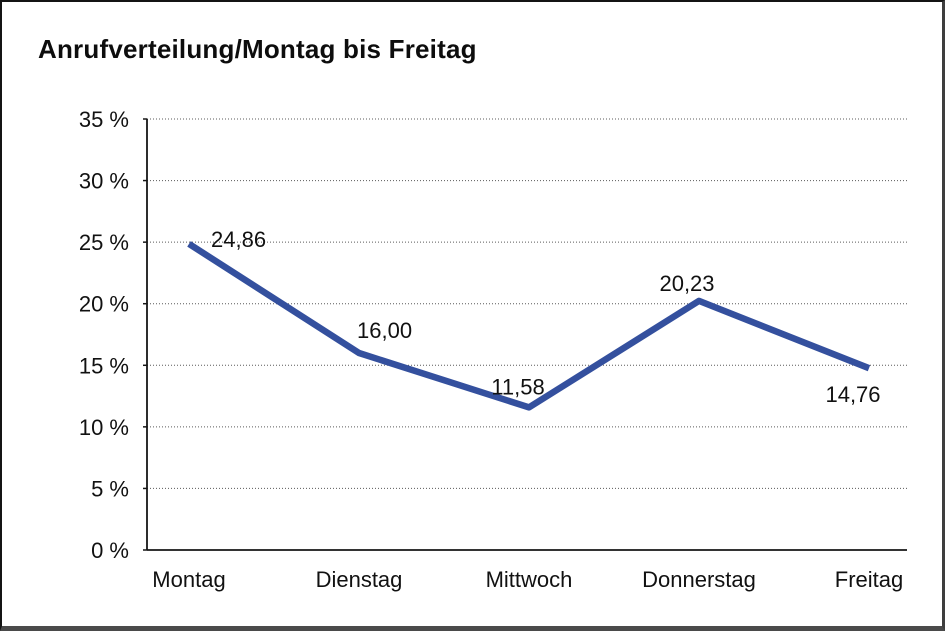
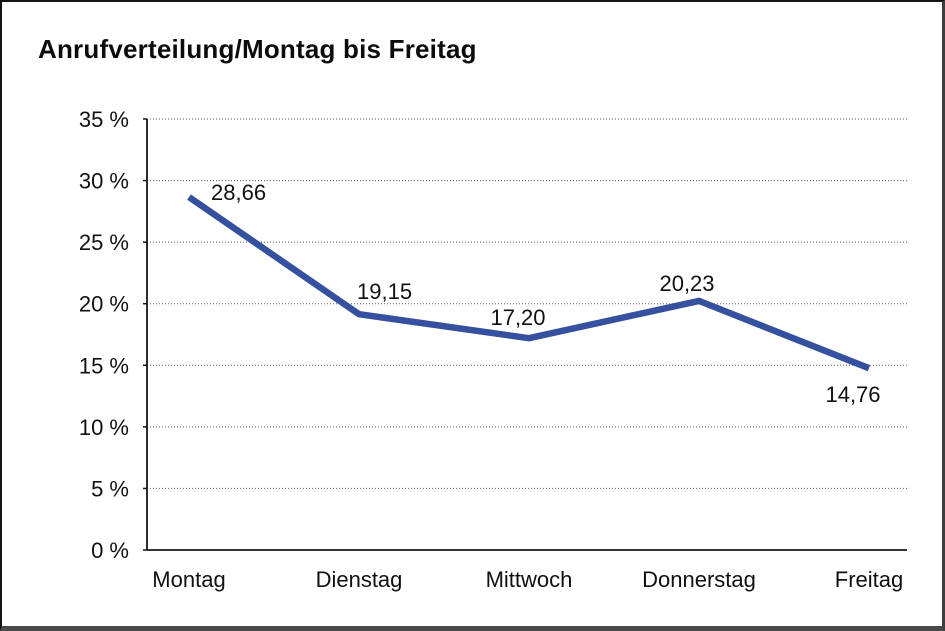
Montag: 24,86 -> 28,66
Dienstag: 16,00 -> 19,15
Mittwoch: 11,58 -> 17,20
